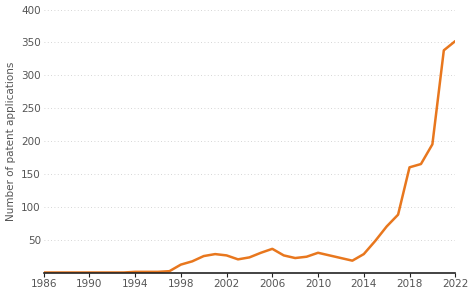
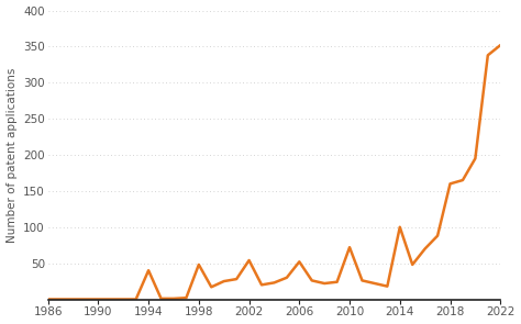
1994: 1 -> 40
1998: 12 -> 48
2002: 26 -> 54
2006: 36 -> 52
2010: 30 -> 72
2014: 28 -> 100
